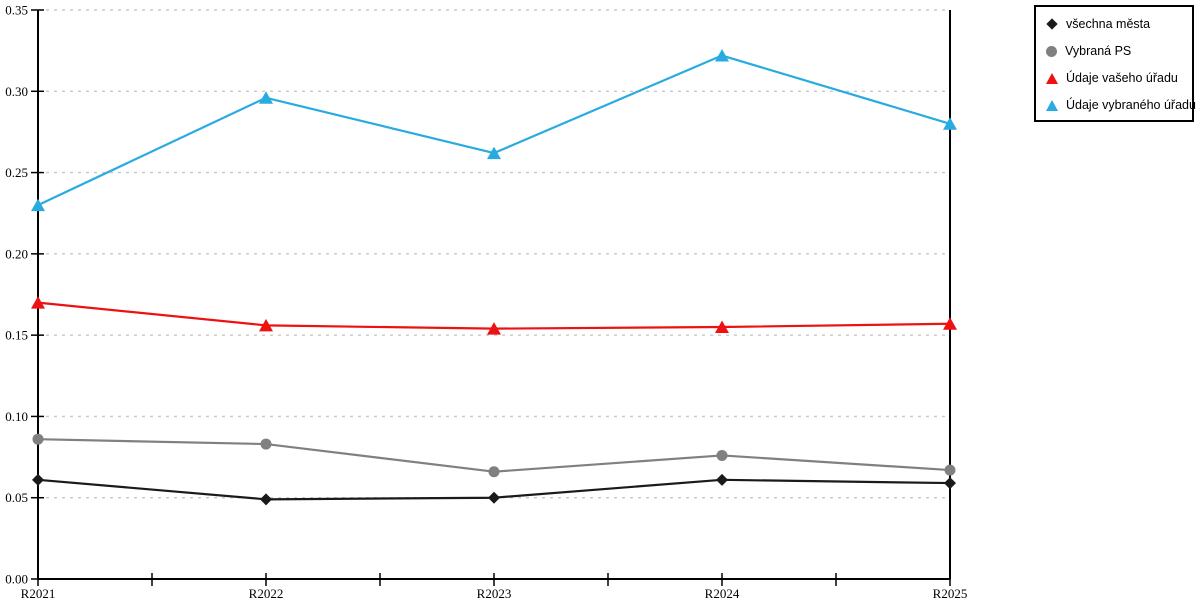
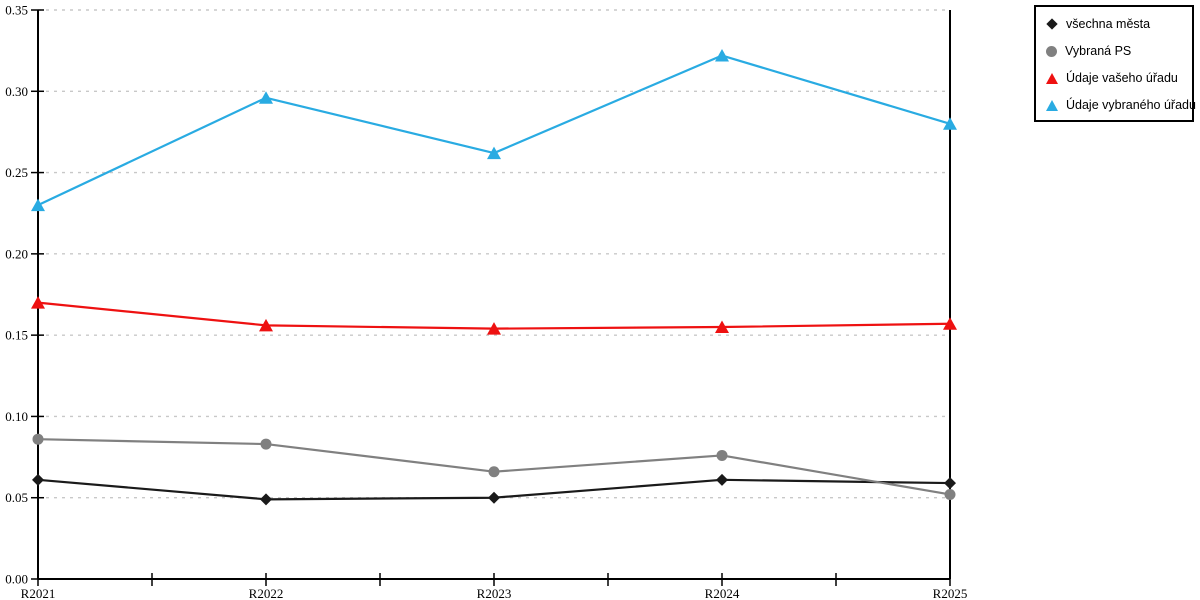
Vybraná PS/R2025: 0.067 -> 0.052
